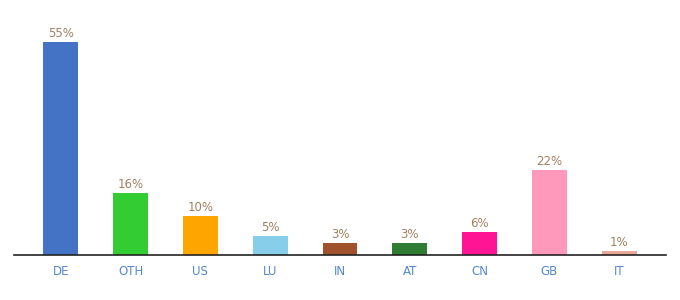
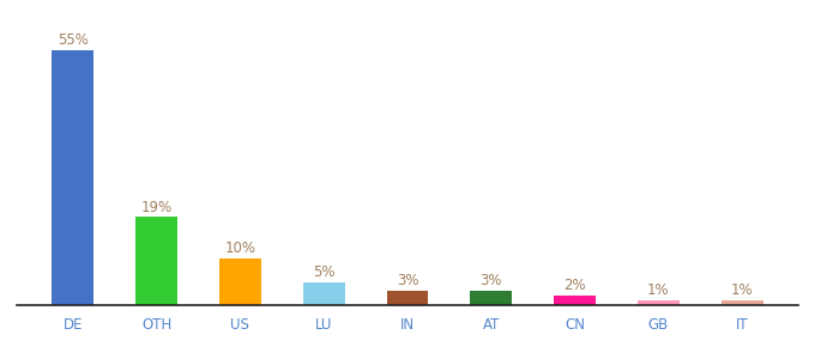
OTH: 16% -> 19%
CN: 6% -> 2%
GB: 22% -> 1%
